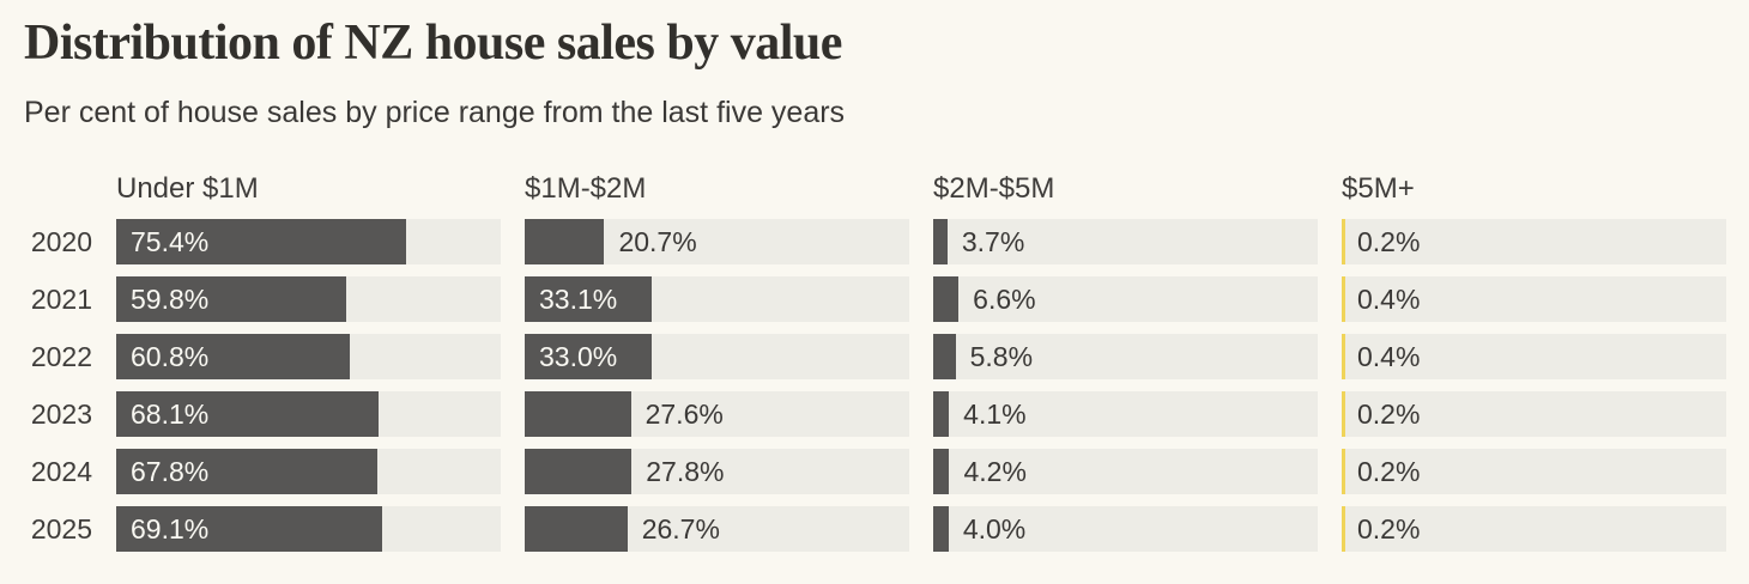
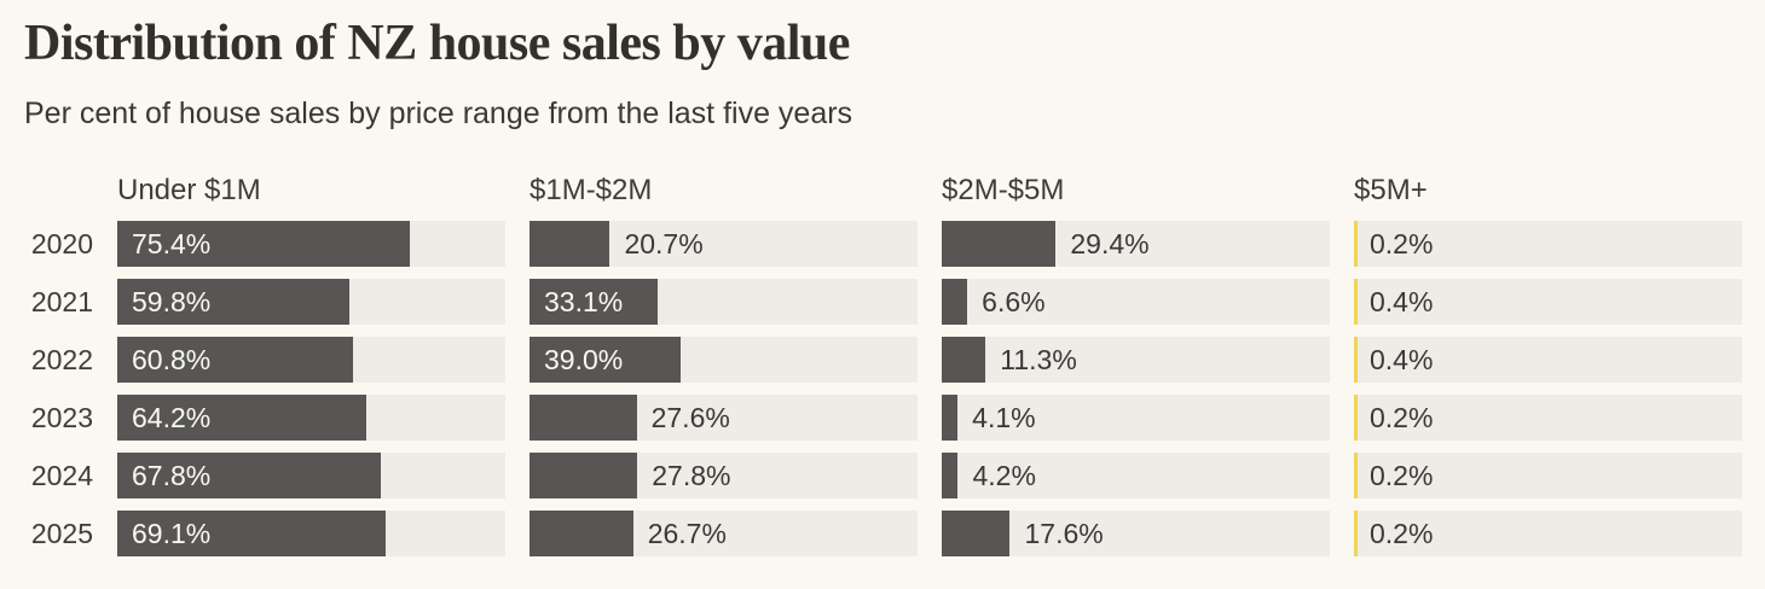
$2M-$5M/2020: 3.7% -> 29.4%
$1M-$2M/2022: 33.0% -> 39.0%
$2M-$5M/2022: 5.8% -> 11.3%
Under $1M/2023: 68.1% -> 64.2%
$2M-$5M/2025: 4.0% -> 17.6%
